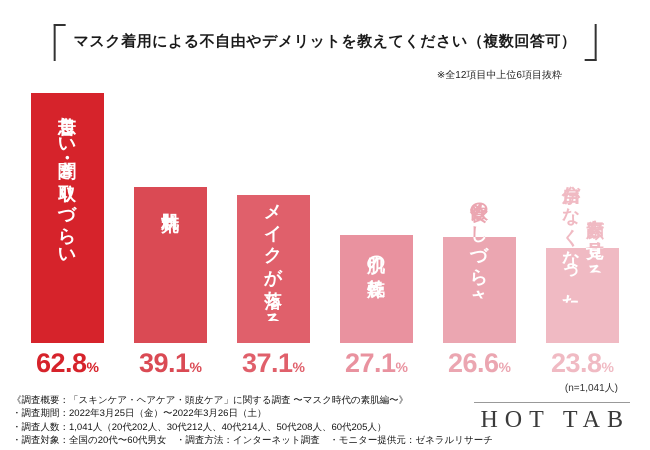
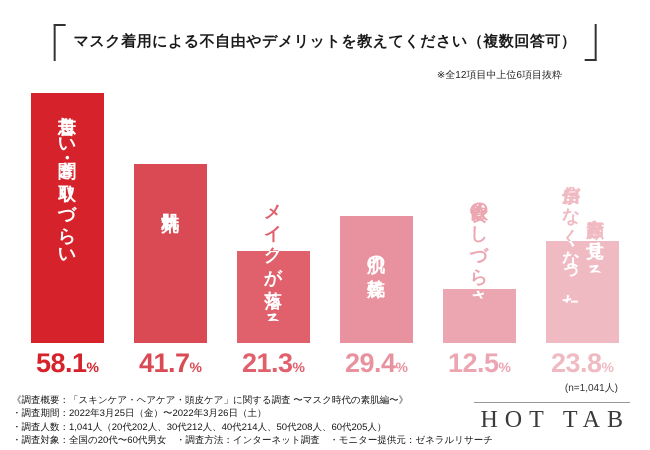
息苦しい・聞き取りづらい: 62.8 -> 58.1
肌荒れ: 39.1 -> 41.7
メイクが落ちる: 37.1 -> 21.3
肌の乾燥: 27.1 -> 29.4
飲食のしづらさ: 26.6 -> 12.5
